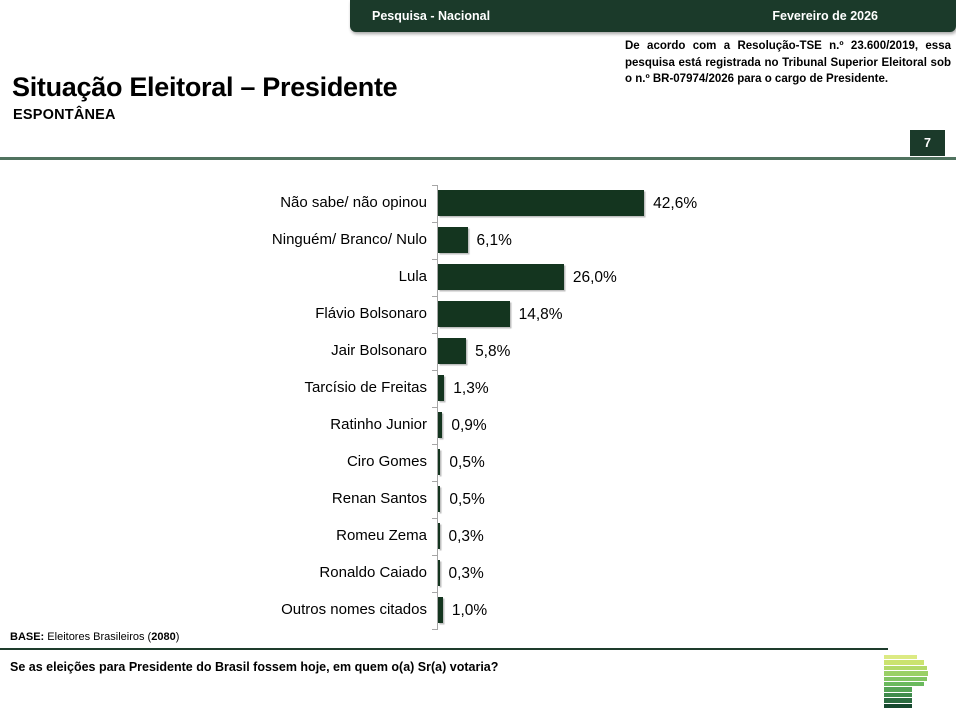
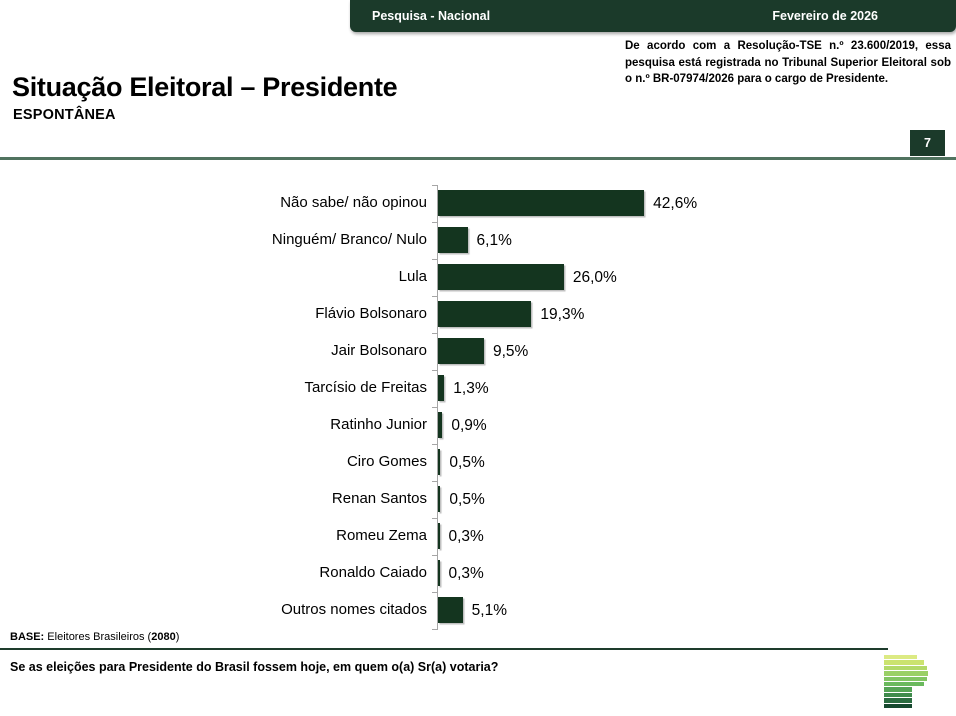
Flávio Bolsonaro: 14,8% -> 19,3%
Jair Bolsonaro: 5,8% -> 9,5%
Outros nomes citados: 1,0% -> 5,1%
